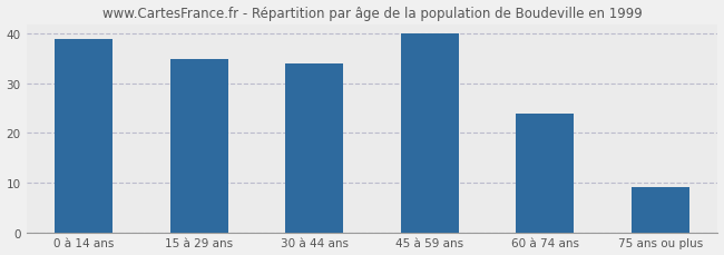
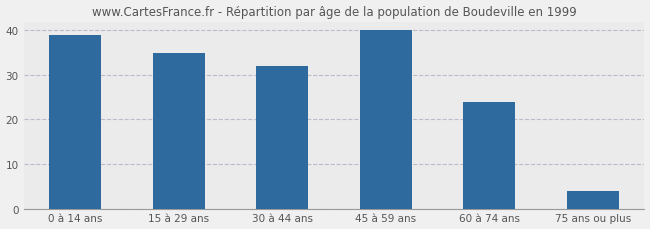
30 à 44 ans: 34 -> 32
75 ans ou plus: 9 -> 4
